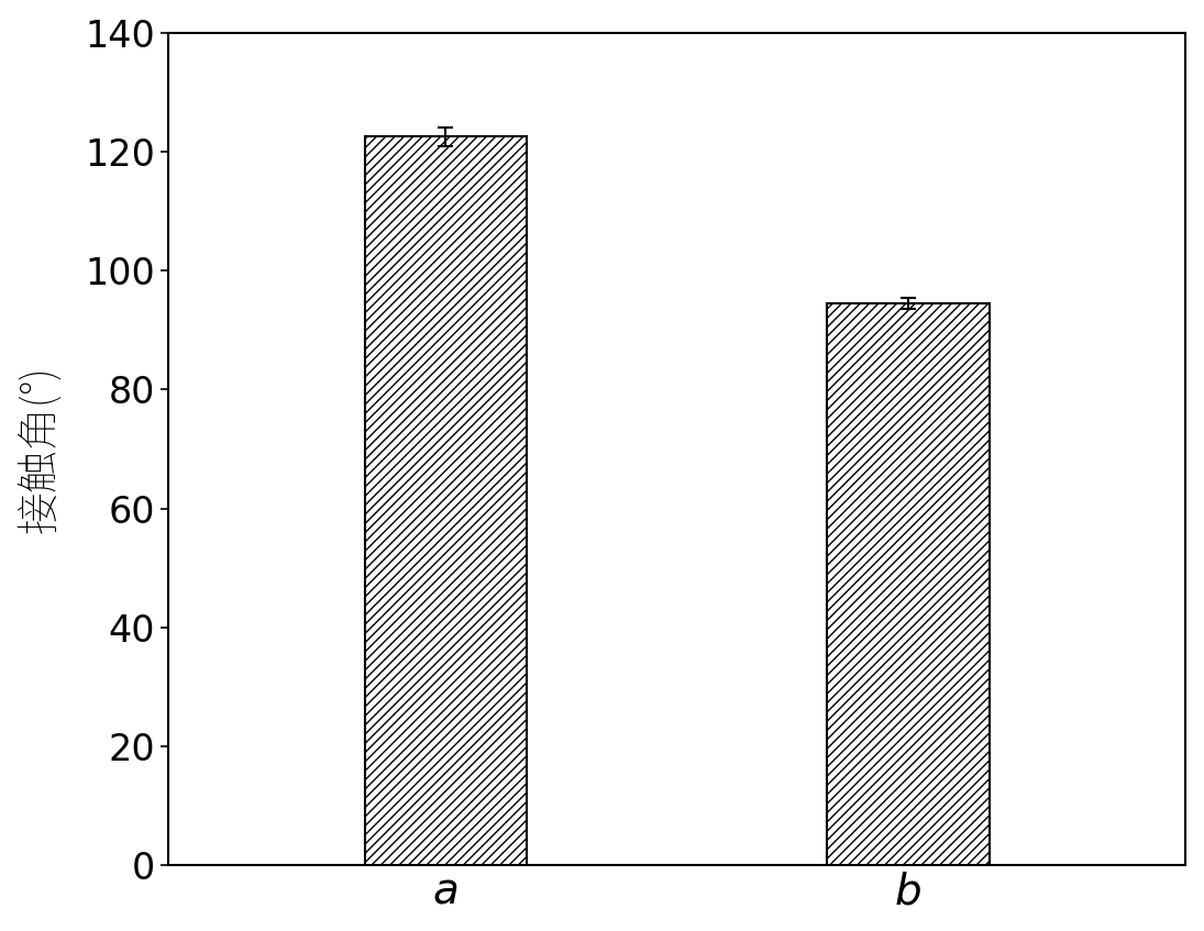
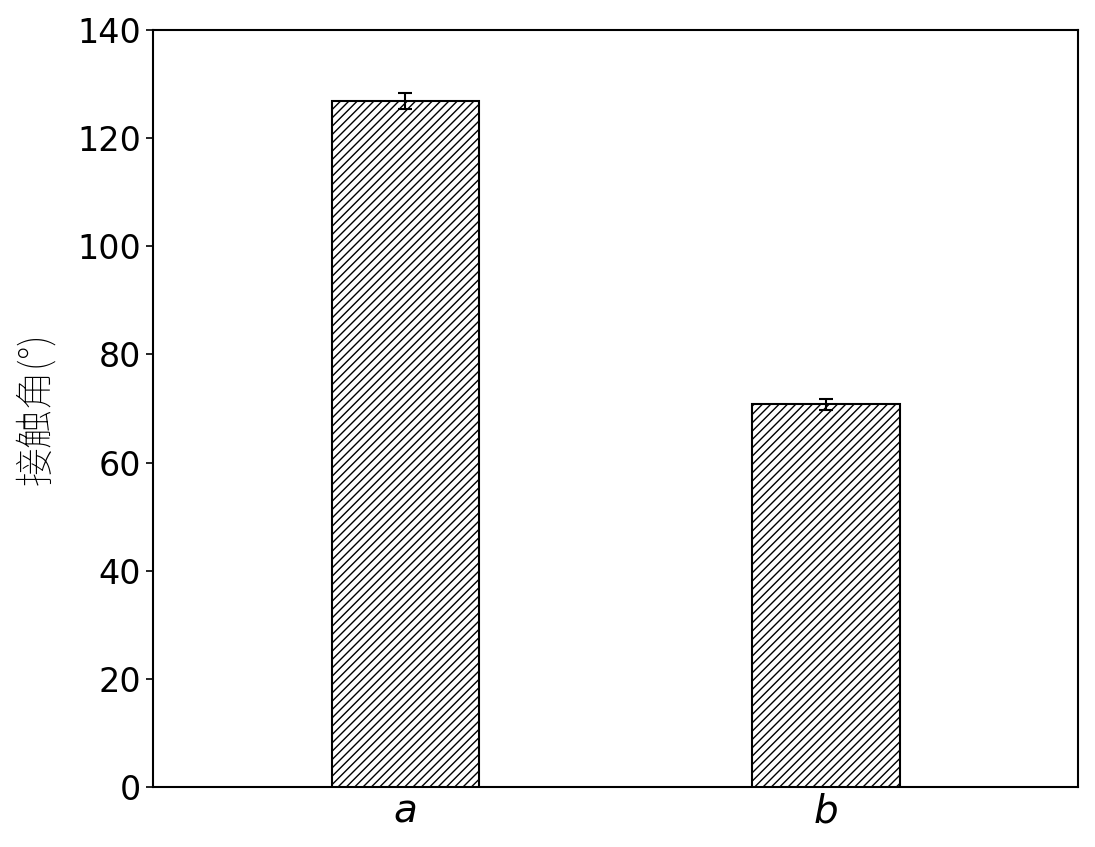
a: 122.5 -> 126.8
b: 94.5 -> 70.8
